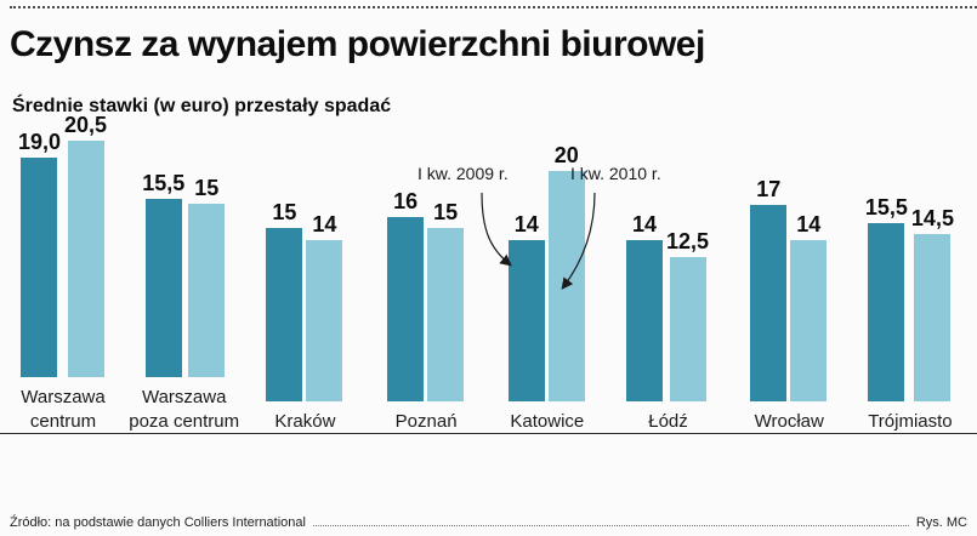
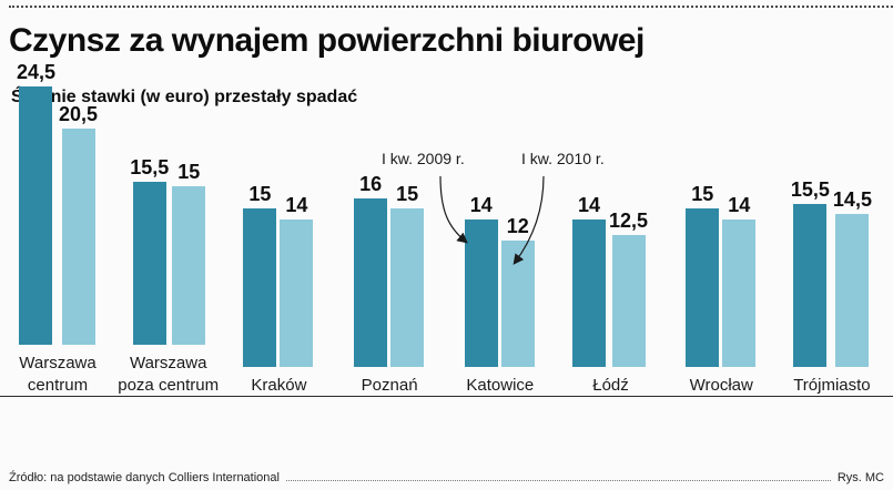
I kw. 2009 r./Warszawa centrum: 19,0 -> 24,5
I kw. 2010 r./Katowice: 20 -> 12
I kw. 2009 r./Wrocław: 17 -> 15
